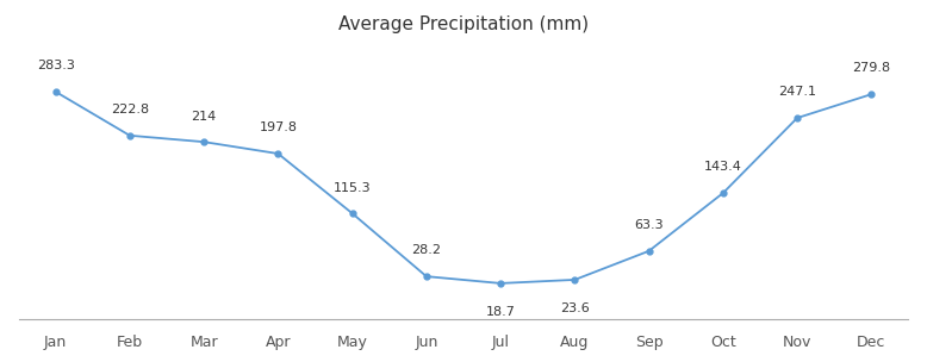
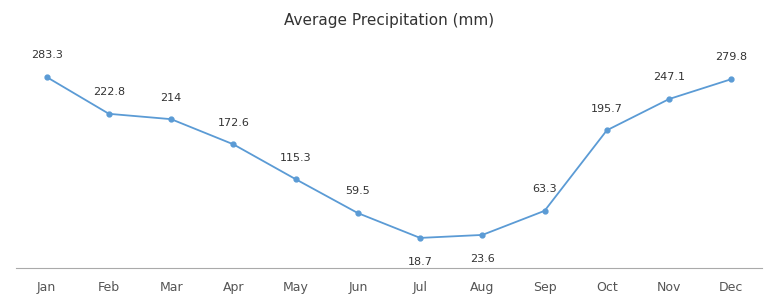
Apr: 197.8 -> 172.6
Jun: 28.2 -> 59.5
Oct: 143.4 -> 195.7
